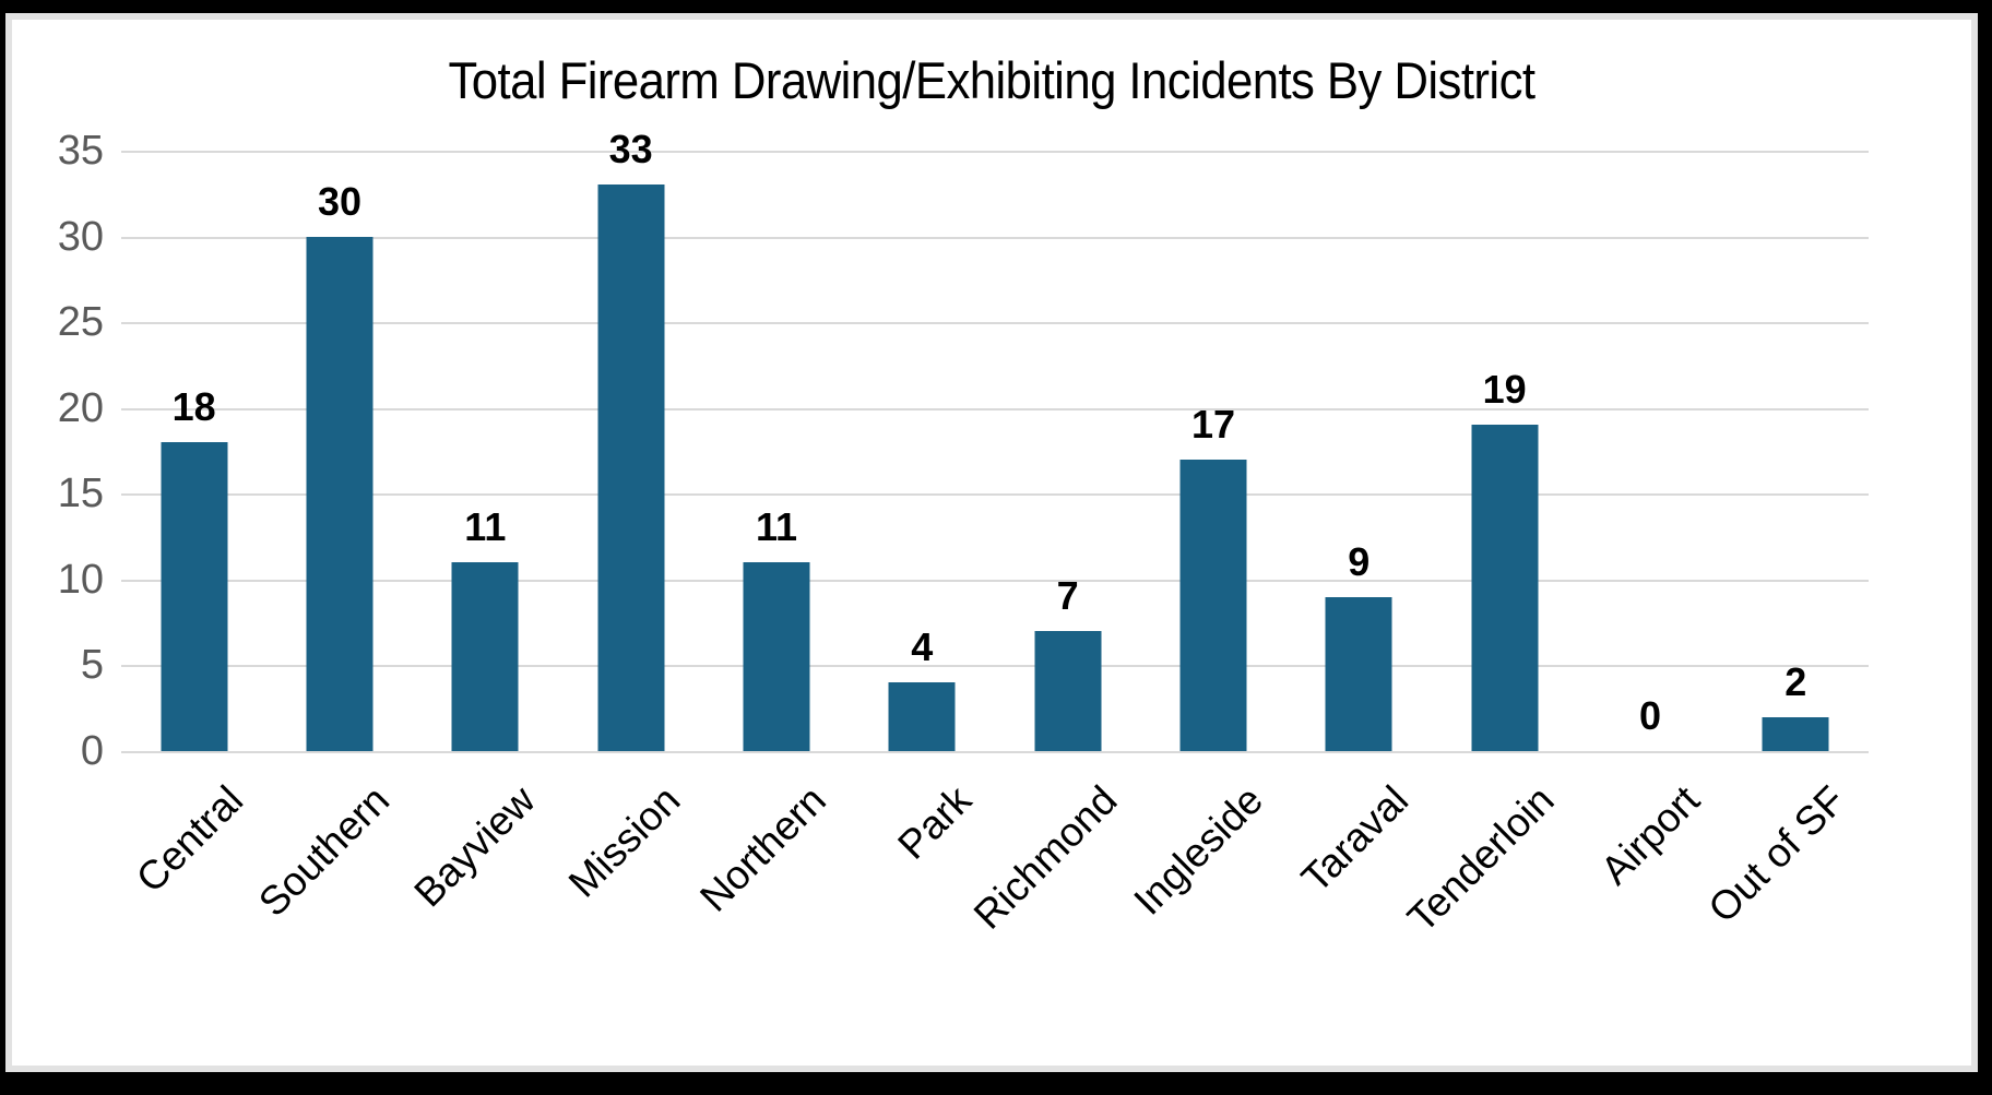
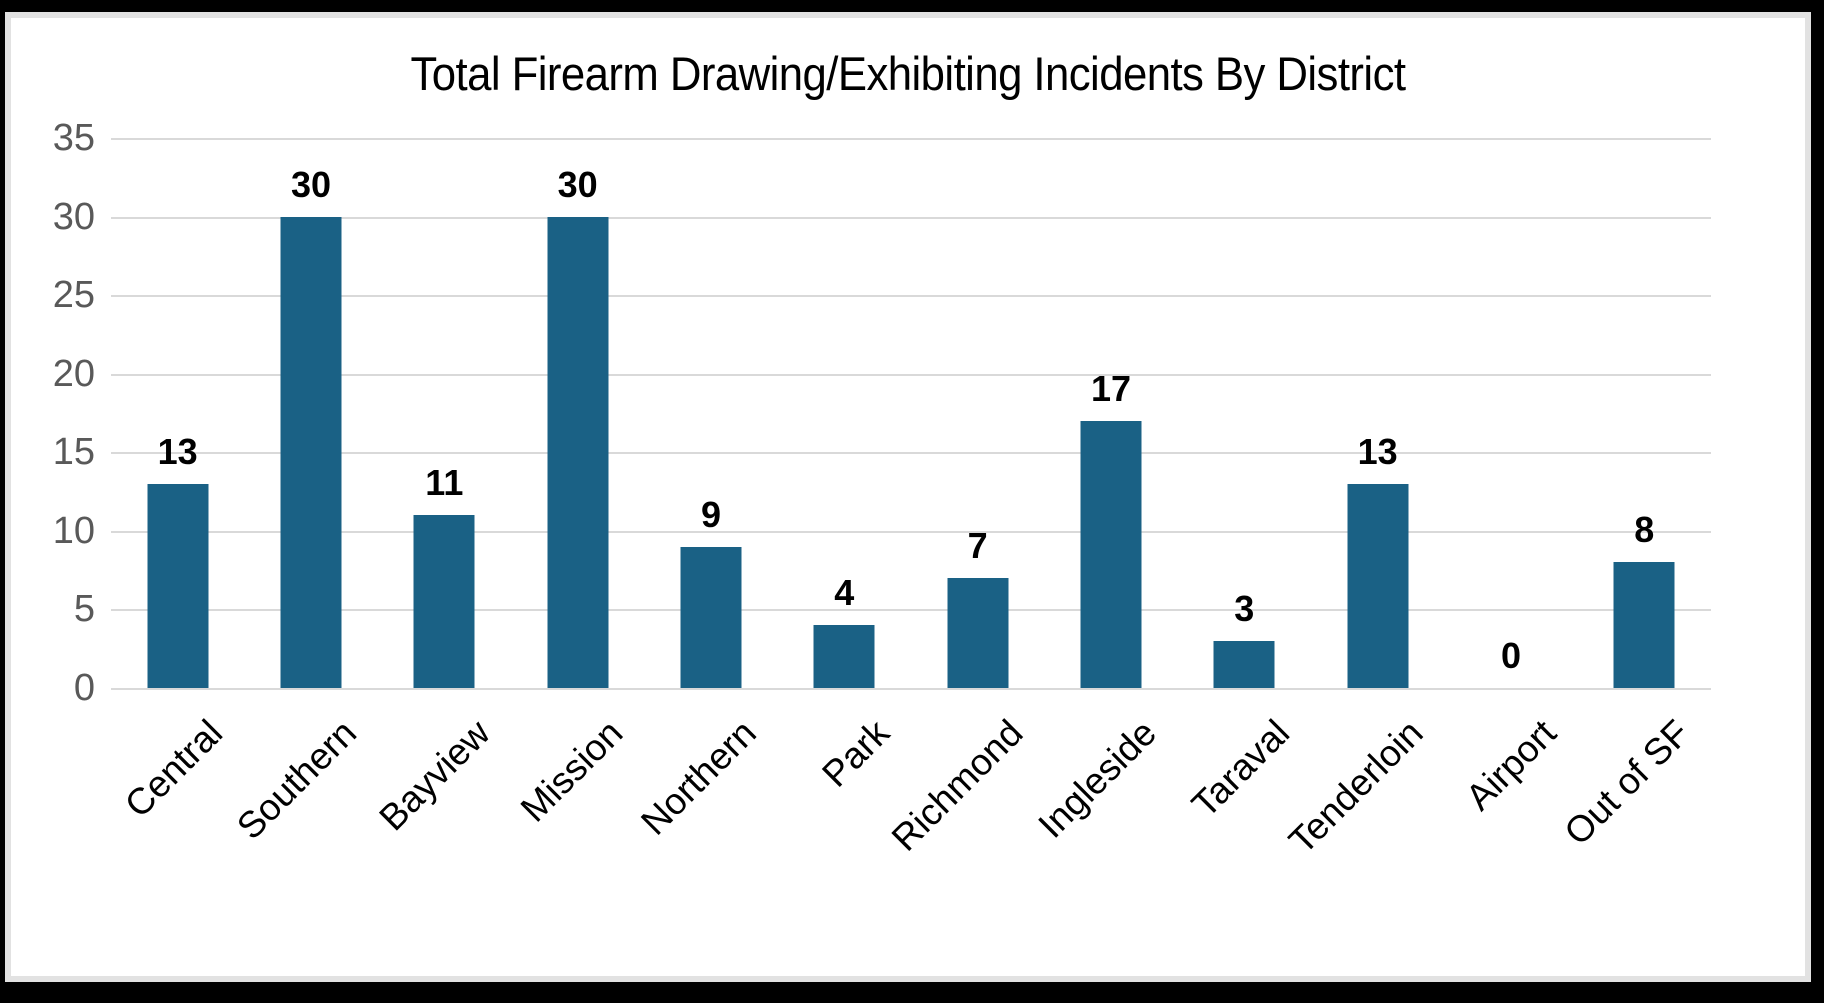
Central: 18 -> 13
Mission: 33 -> 30
Northern: 11 -> 9
Taraval: 9 -> 3
Tenderloin: 19 -> 13
Out of SF: 2 -> 8
